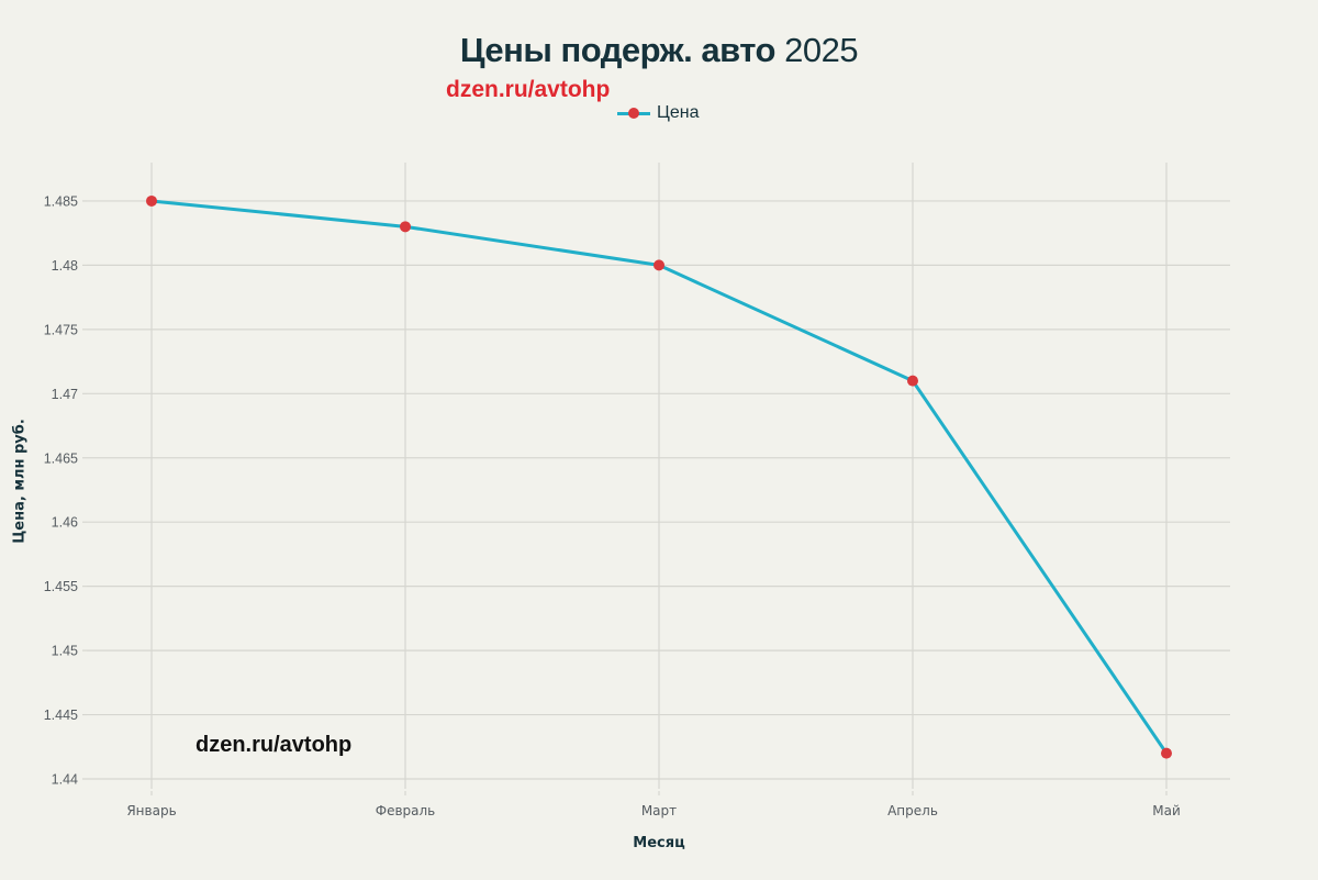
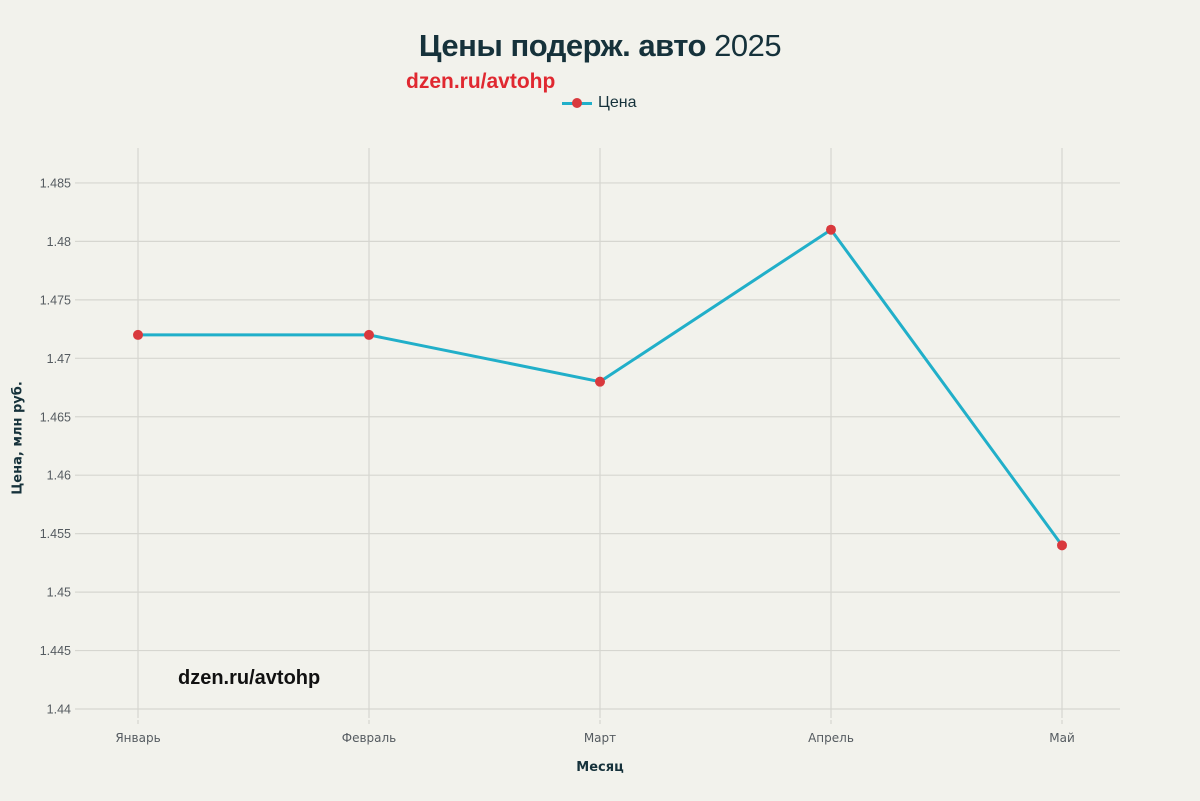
Январь: 1.485 -> 1.472
Февраль: 1.483 -> 1.472
Март: 1.480 -> 1.468
Апрель: 1.471 -> 1.481
Май: 1.442 -> 1.454
